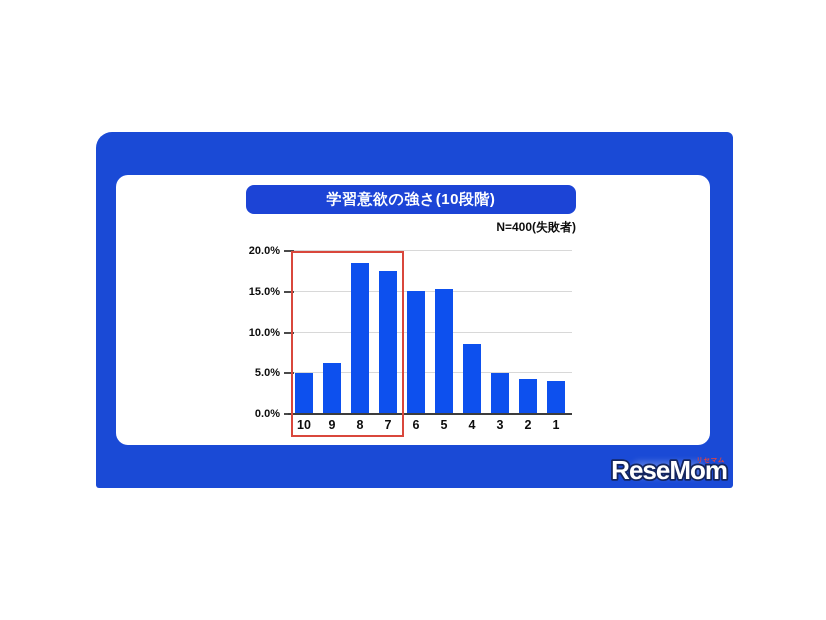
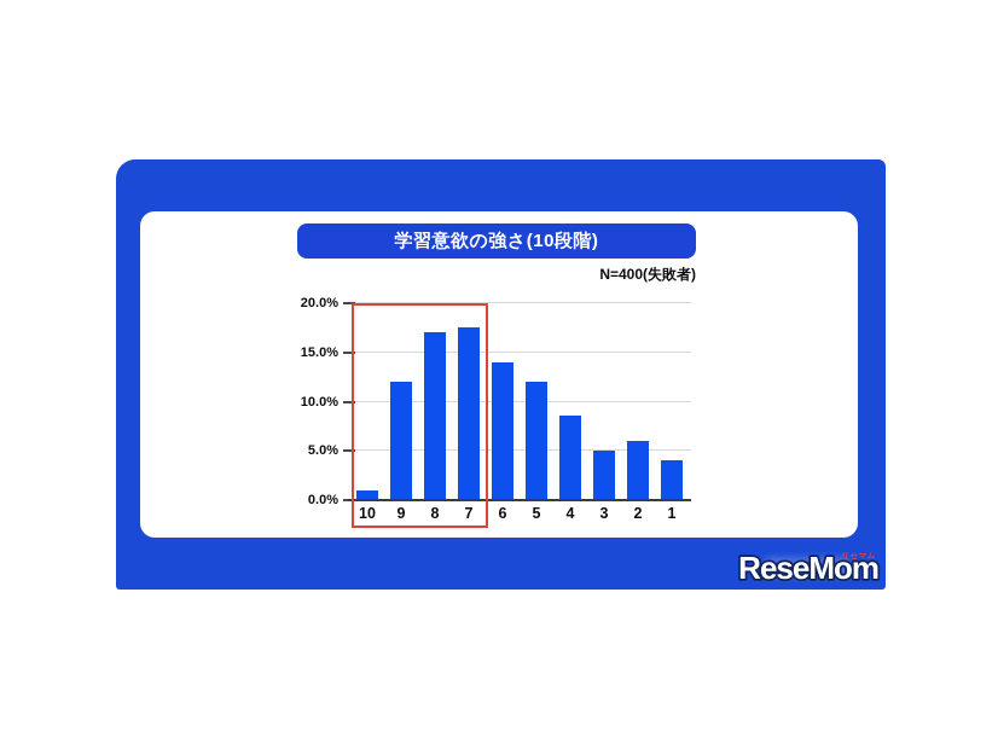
10: 5% -> 1%
9: 6% -> 12%
8: 18% -> 17%
6: 15% -> 14%
5: 15% -> 12%
2: 4% -> 6%
